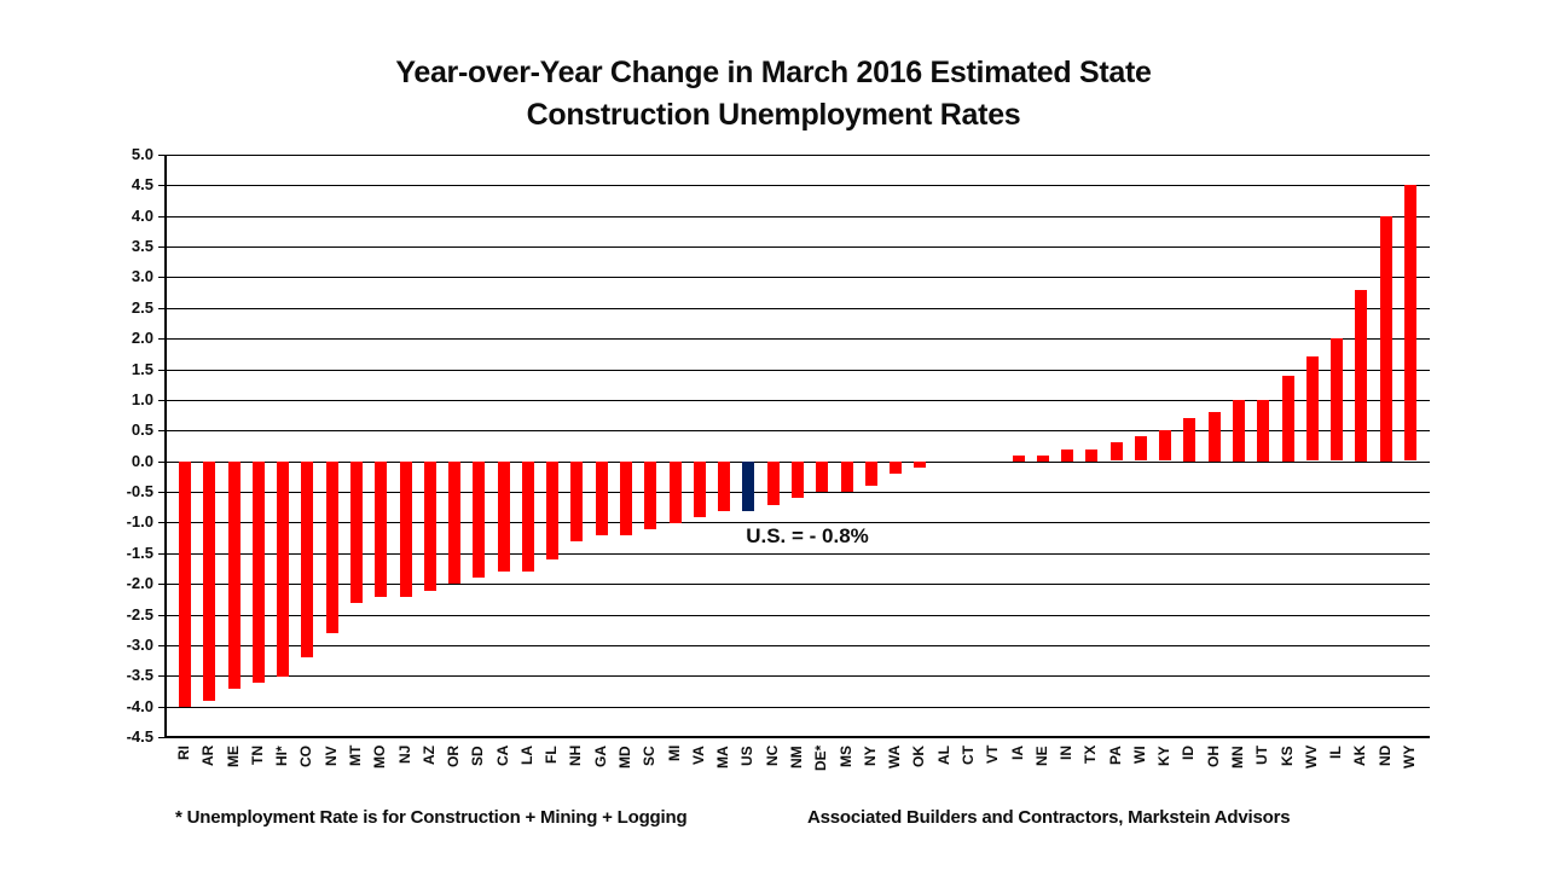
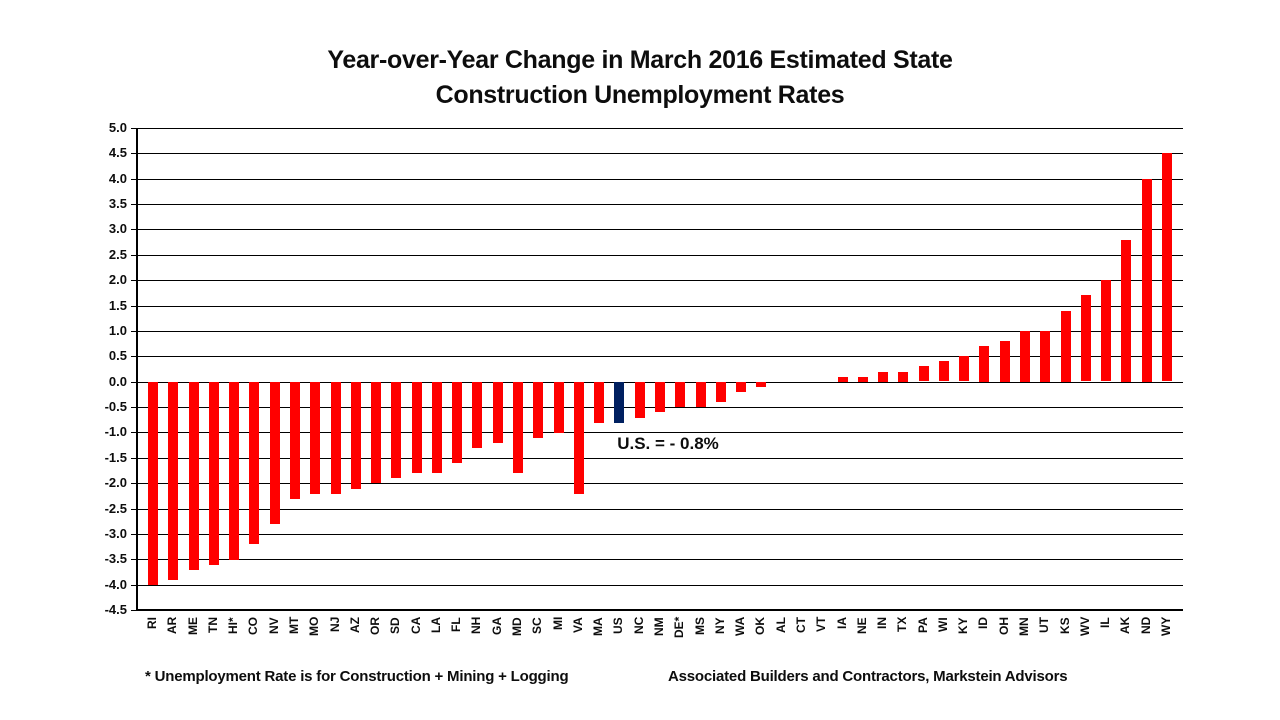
MD: -1.2 -> -1.8
VA: -0.9 -> -2.2
